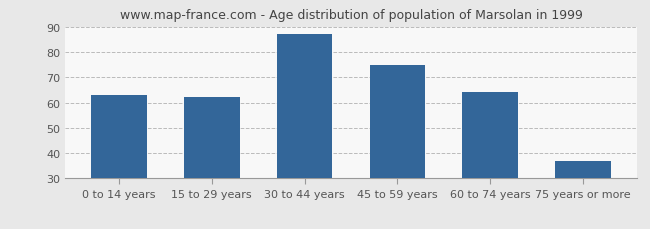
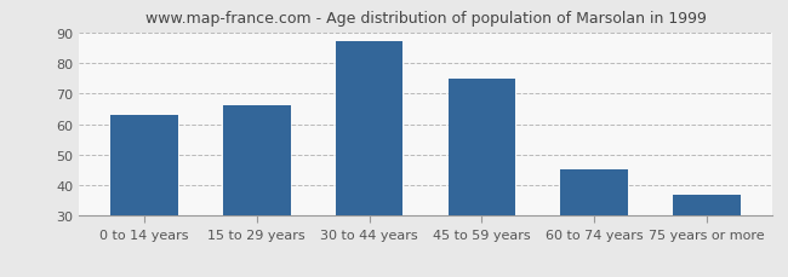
15 to 29 years: 62 -> 66
60 to 74 years: 64 -> 45
